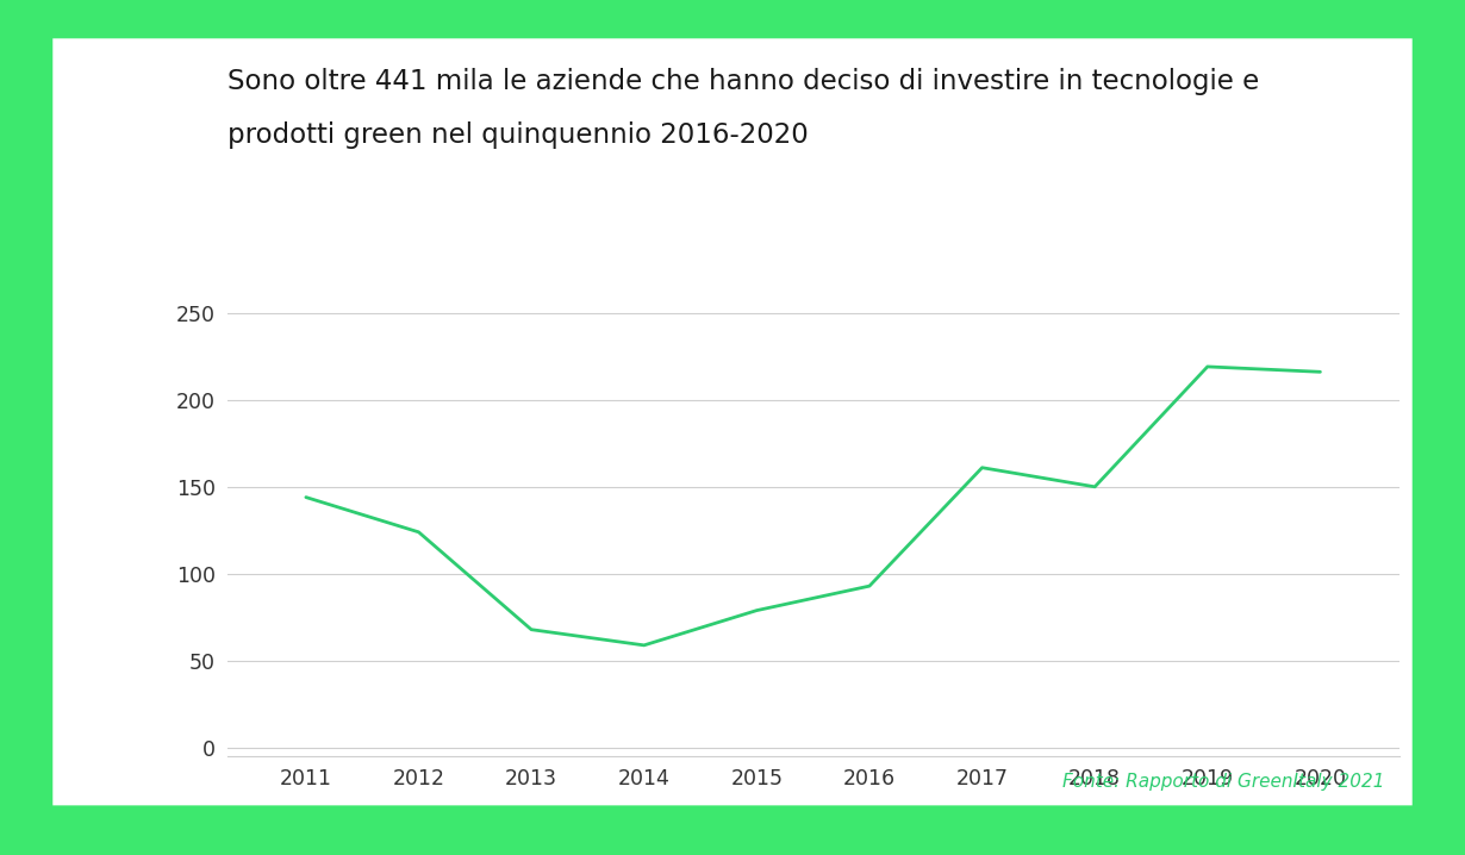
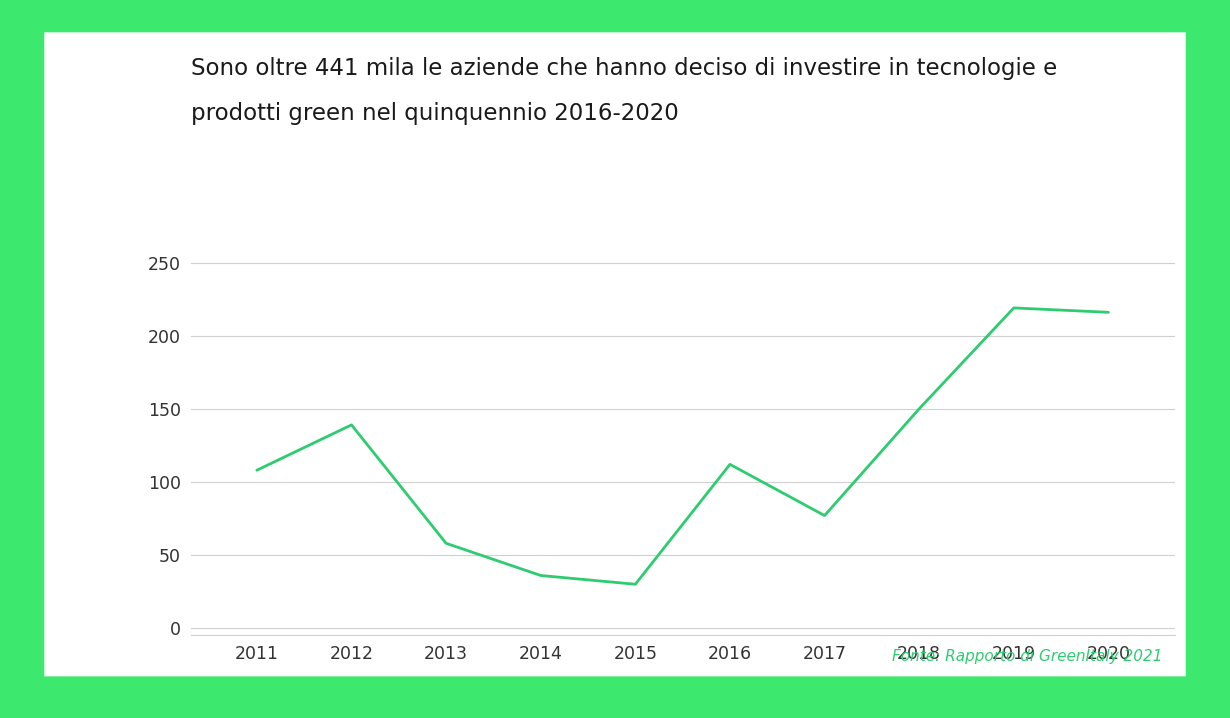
2011: 144 -> 108
2012: 124 -> 139
2013: 68 -> 58
2014: 59 -> 36
2015: 79 -> 30
2016: 93 -> 112
2017: 161 -> 77
